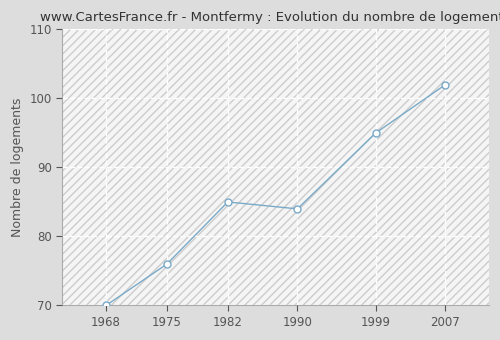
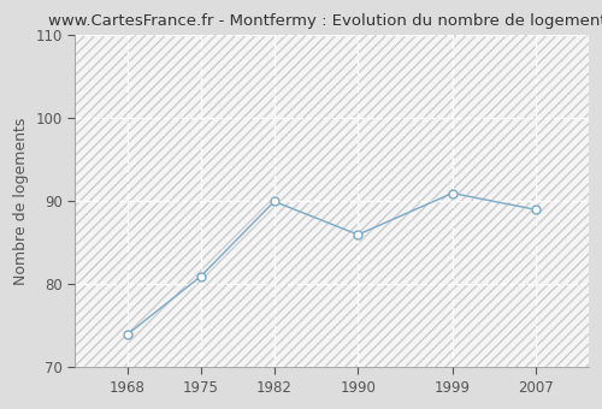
1968: 70 -> 74
1975: 76 -> 81
1982: 85 -> 90
1990: 84 -> 86
1999: 95 -> 91
2007: 102 -> 89
